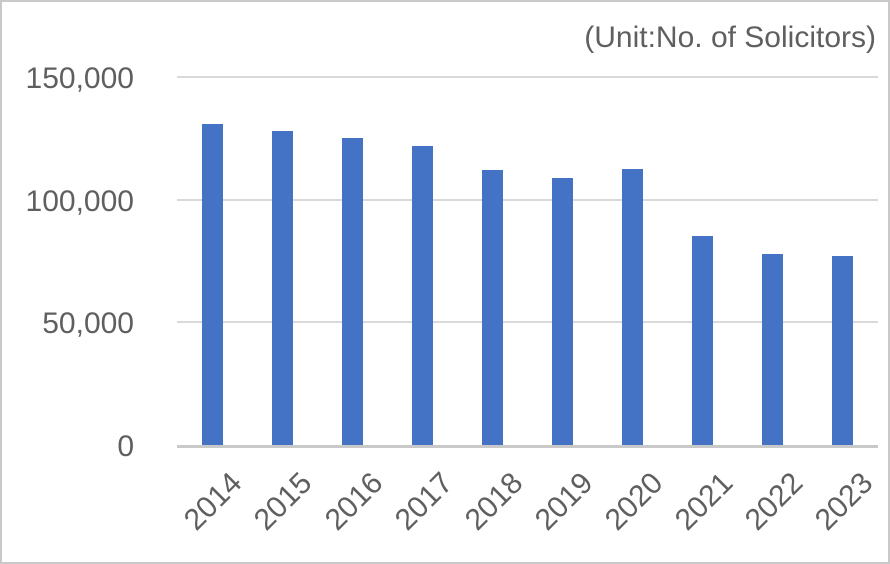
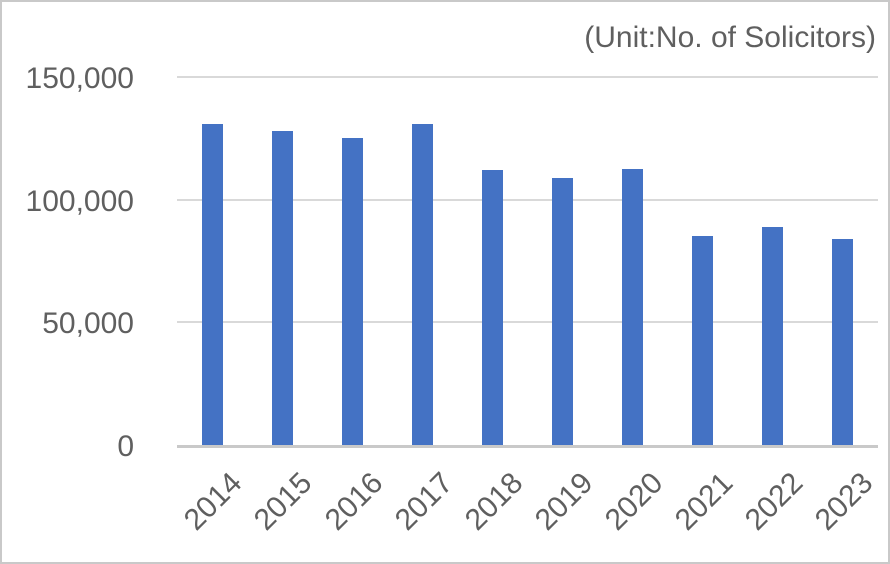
2017: 122000 -> 131000
2022: 78000 -> 89000
2023: 77000 -> 84000
